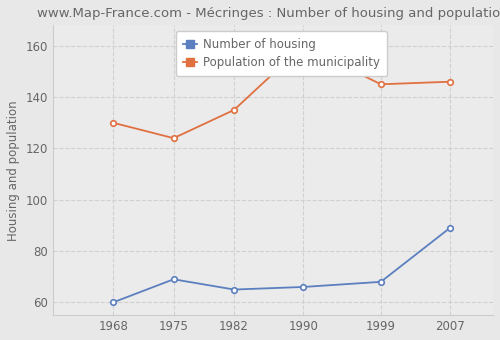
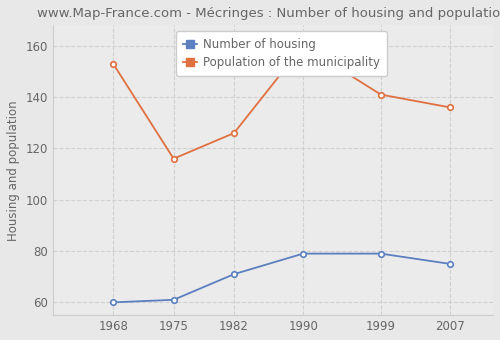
Population of the municipality/1968: 130 -> 153
Number of housing/1975: 69 -> 61
Population of the municipality/1975: 124 -> 116
Number of housing/1982: 65 -> 71
Population of the municipality/1982: 135 -> 126
Number of housing/1990: 66 -> 79
Number of housing/1999: 68 -> 79
Population of the municipality/1999: 145 -> 141
Number of housing/2007: 89 -> 75
Population of the municipality/2007: 146 -> 136
